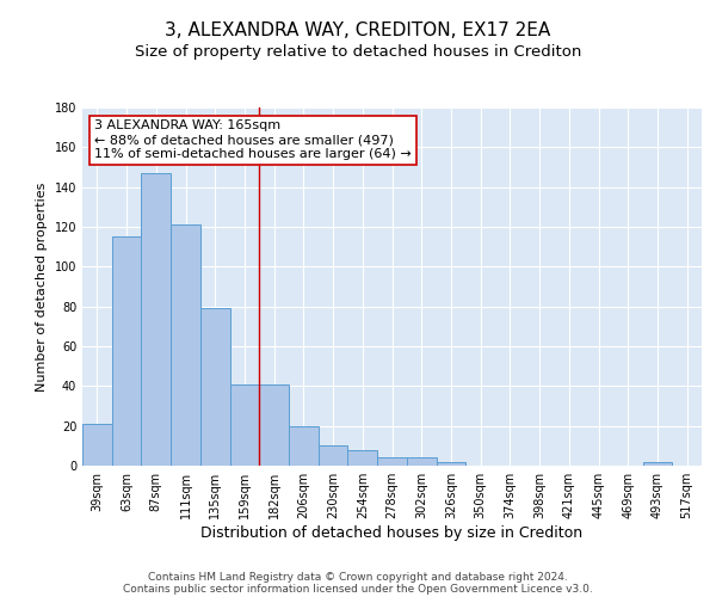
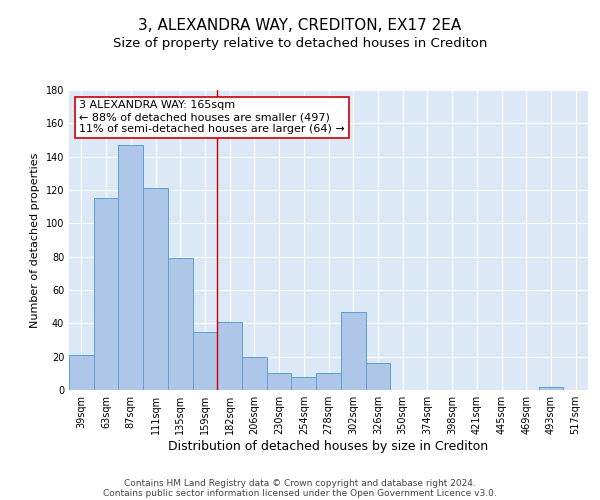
159sqm: 41 -> 35
278sqm: 4 -> 10
302sqm: 4 -> 47
326sqm: 2 -> 16
